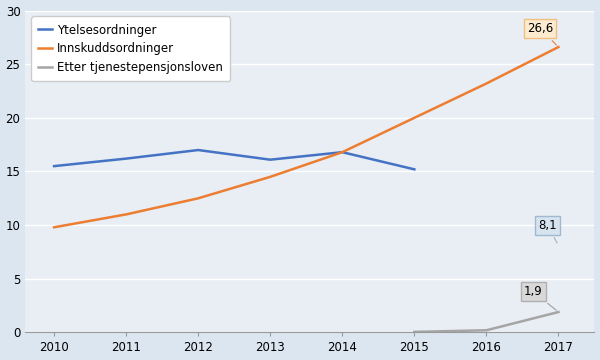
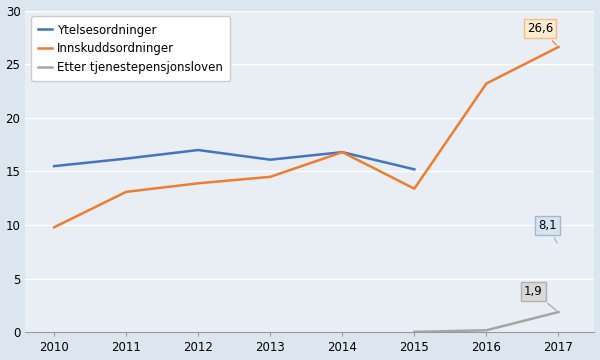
Innskuddsordninger/2011: 11.0 -> 13.1
Innskuddsordninger/2012: 12.5 -> 13.9
Innskuddsordninger/2015: 20.0 -> 13.4
